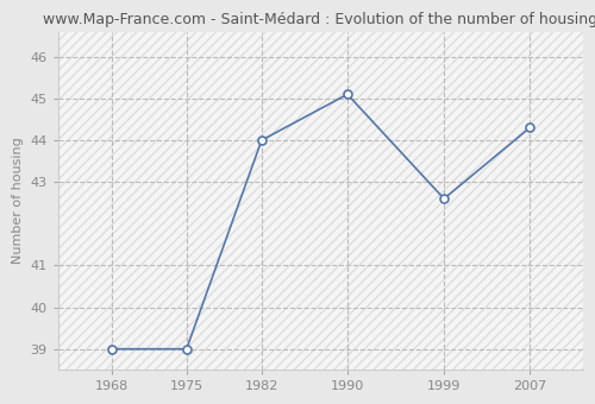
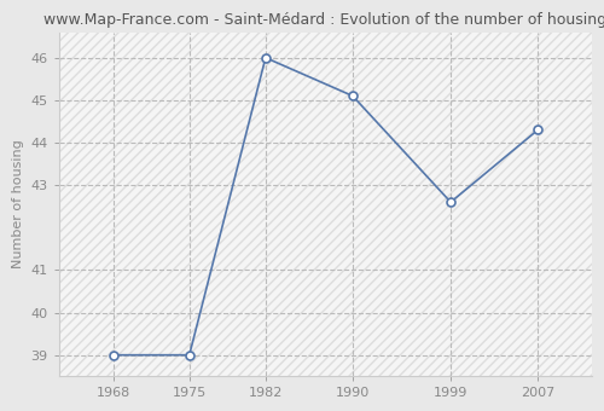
1982: 44.0 -> 46.0
